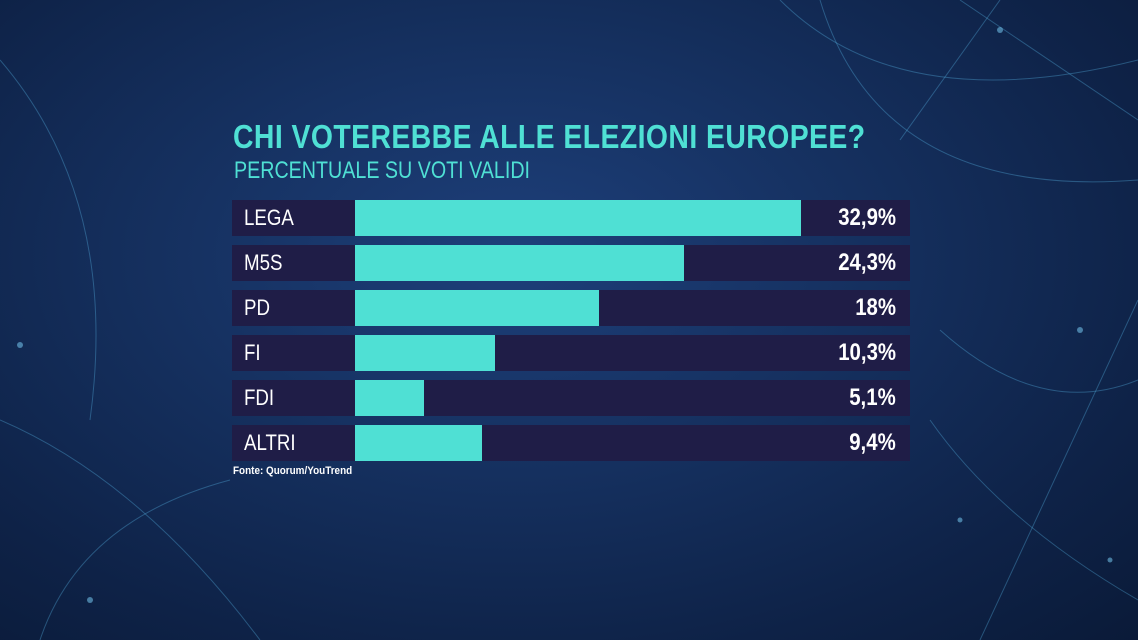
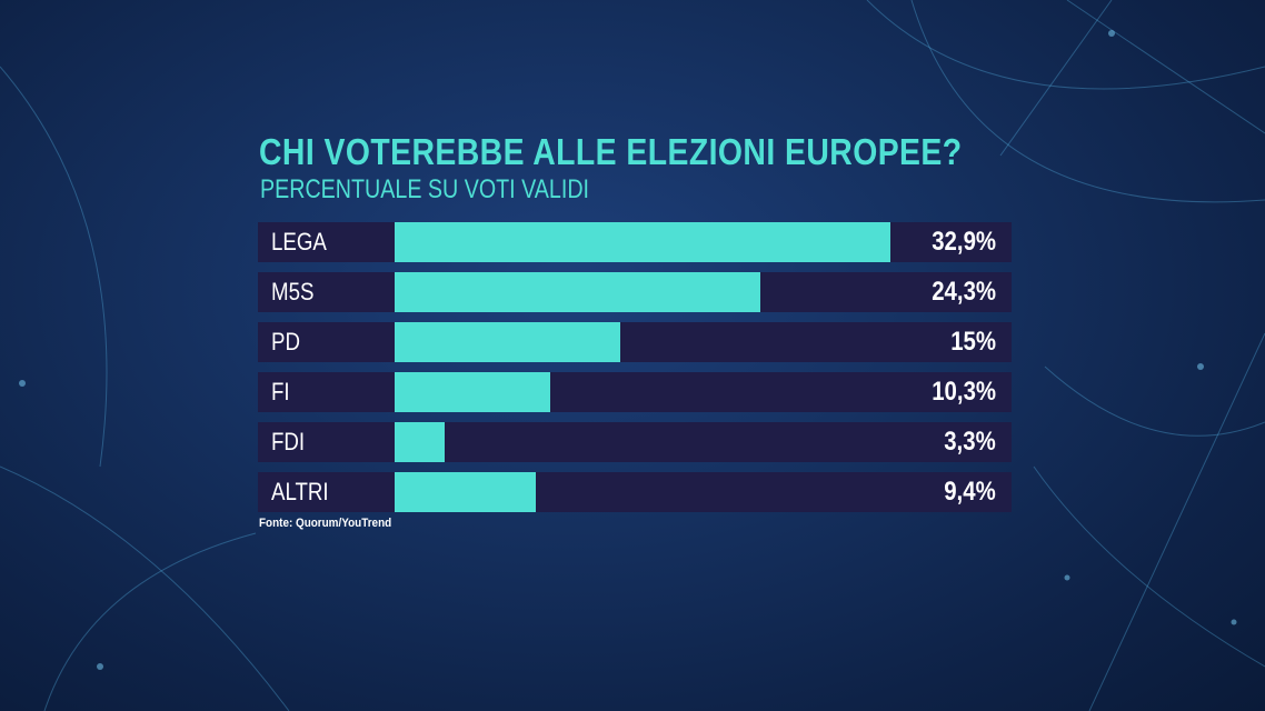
PD: 18% -> 15%
FDI: 5,1% -> 3,3%
